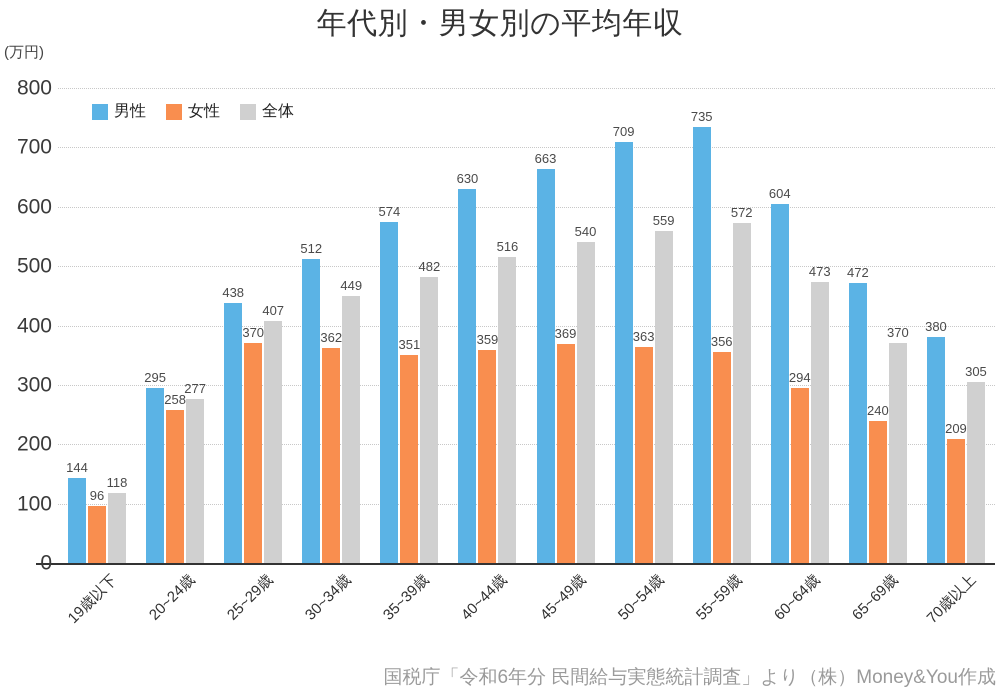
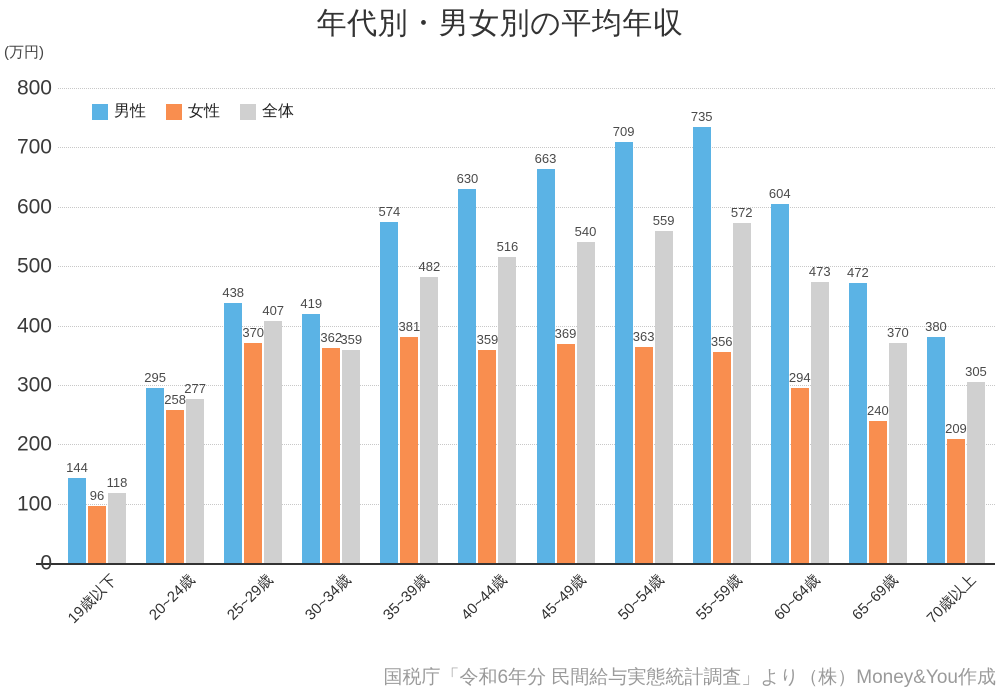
男性/30~34歳: 512 -> 419
全体/30~34歳: 449 -> 359
女性/35~39歳: 351 -> 381
